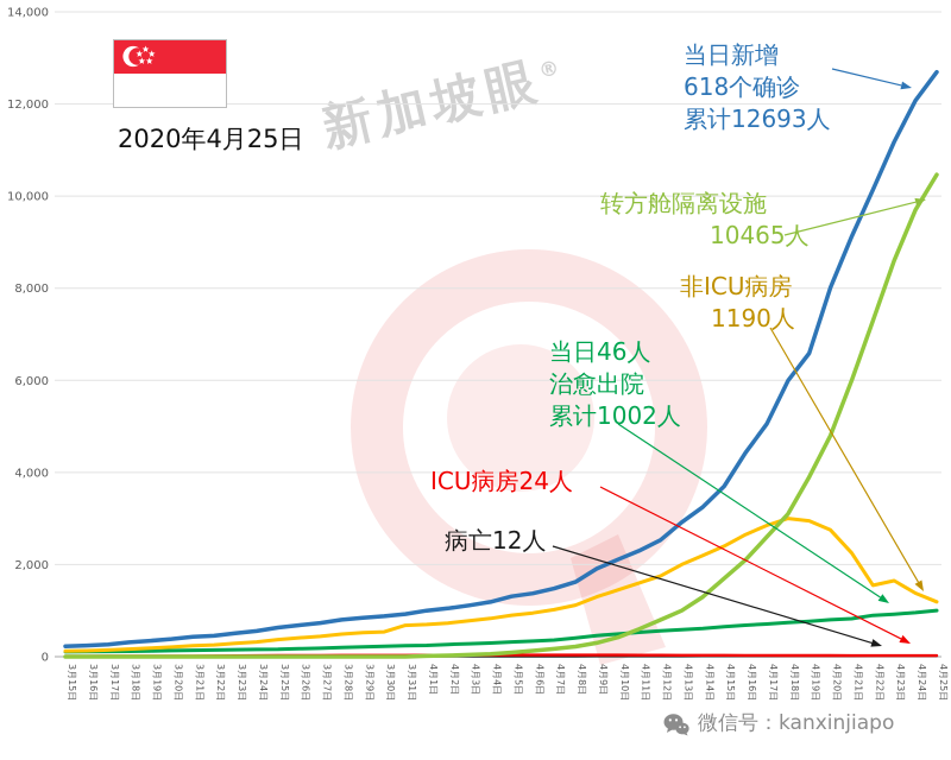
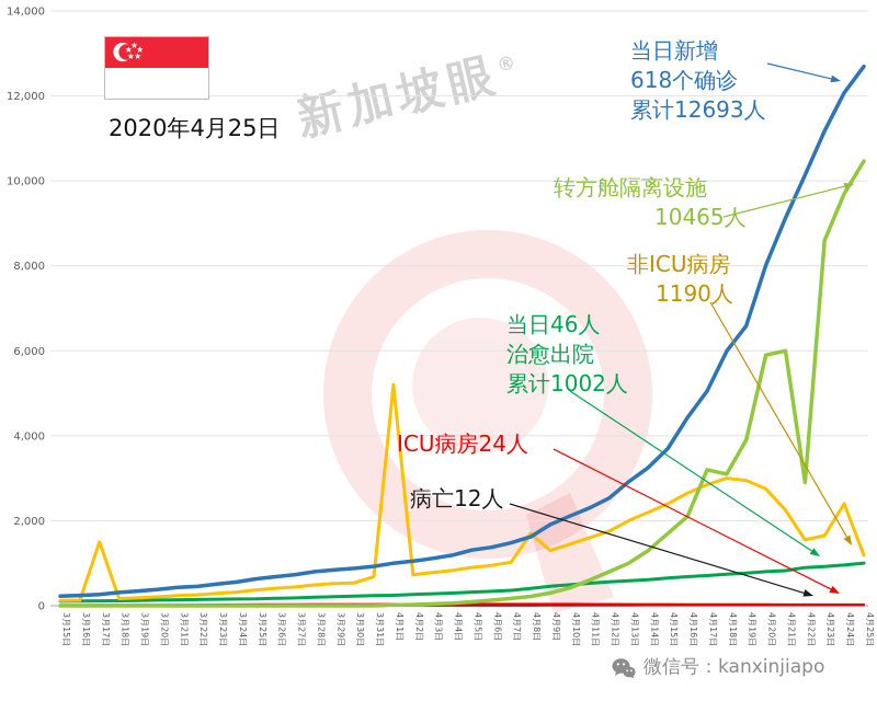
非ICU病房/3月17日: 100 -> 1500
非ICU病房/4月1日: 700 -> 5200
非ICU病房/4月8日: 1100 -> 1700
转方舱隔离设施/4月17日: 2600 -> 3200
转方舱隔离设施/4月20日: 4800 -> 5900
转方舱隔离设施/4月22日: 7300 -> 2900
非ICU病房/4月24日: 1400 -> 2400
